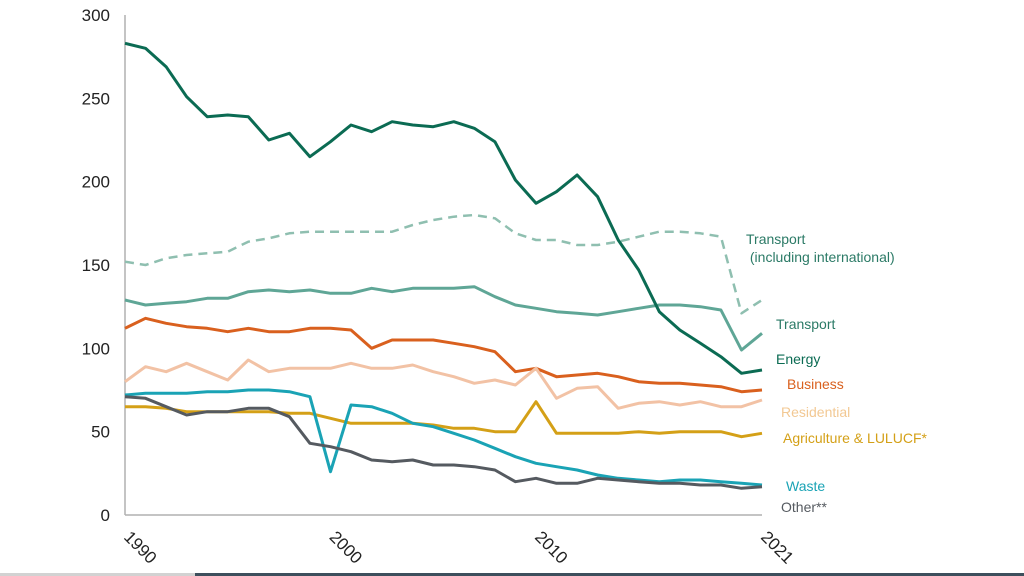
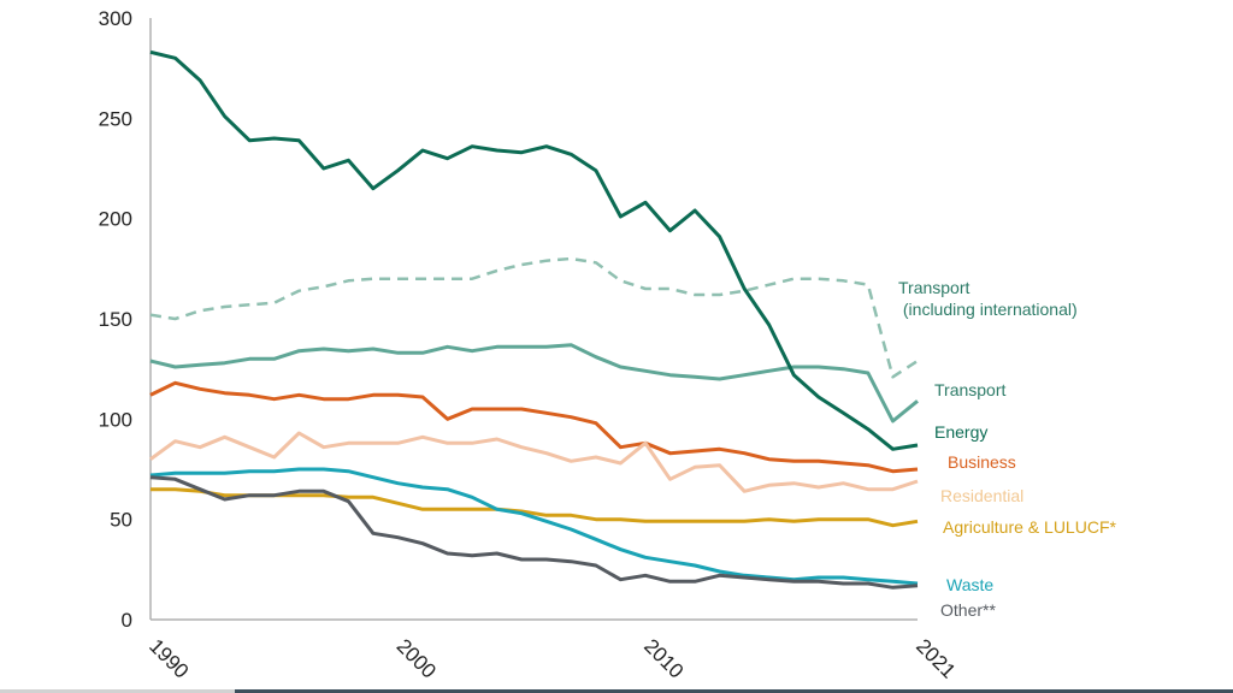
Waste/2000: 26 -> 68
Energy/2010: 187 -> 208
Agriculture & LULUCF*/2010: 68 -> 49
